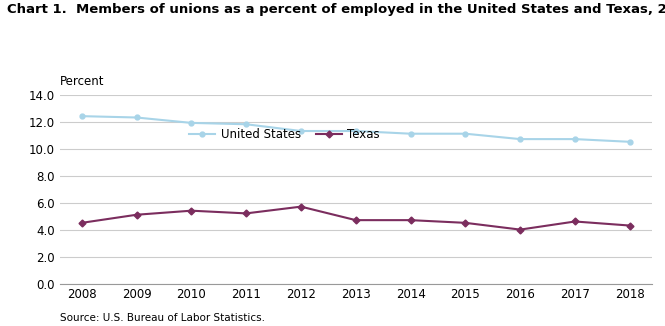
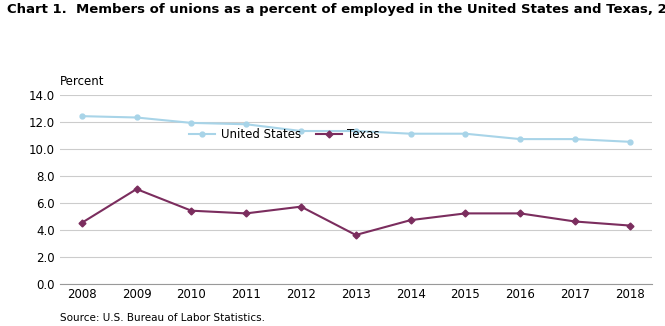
Texas/2009: 5.1 -> 7.0
Texas/2013: 4.7 -> 3.6
Texas/2015: 4.5 -> 5.2
Texas/2016: 4.0 -> 5.2
